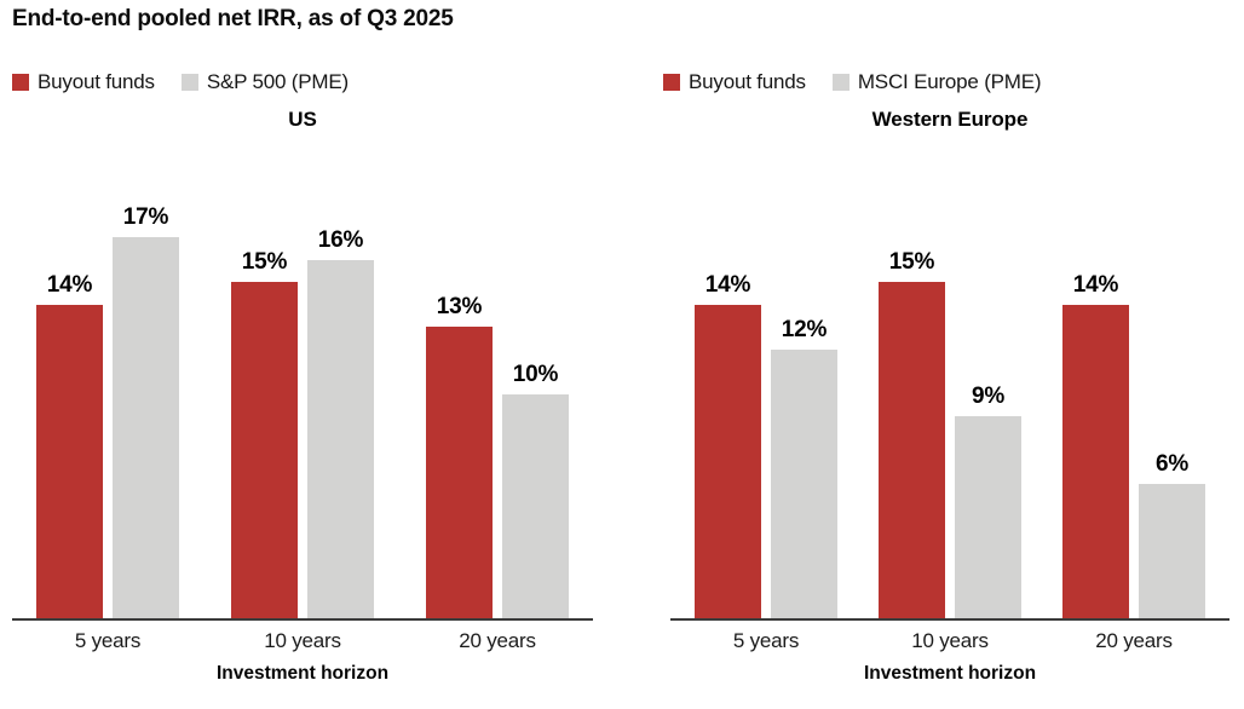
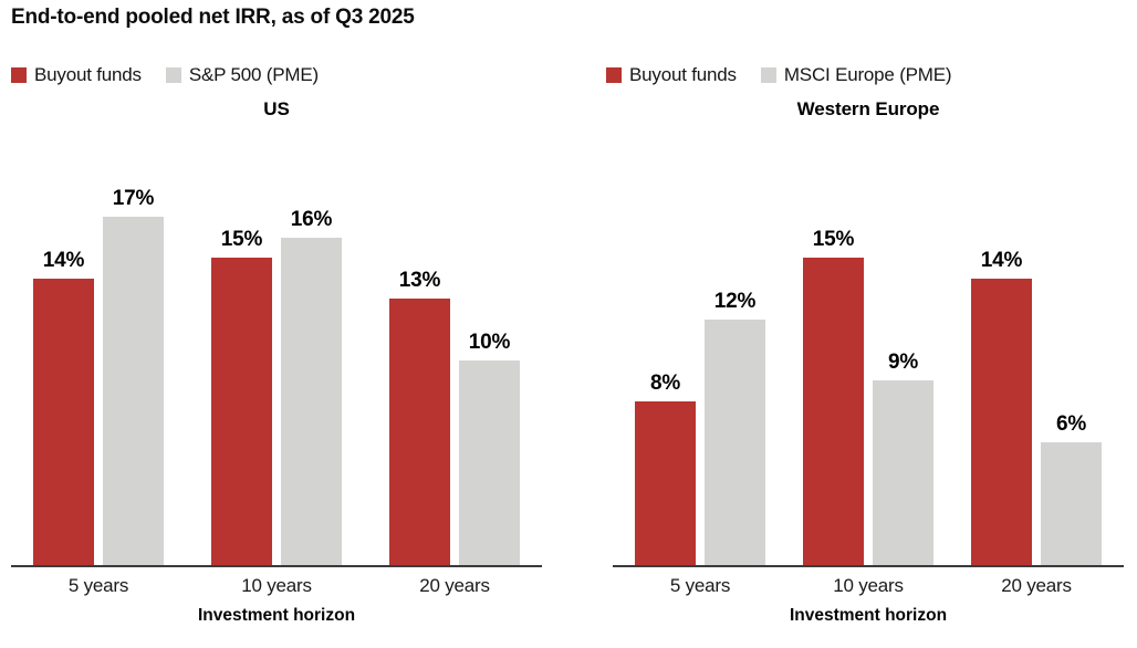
Western Europe/Buyout funds/5 years: 14% -> 8%
